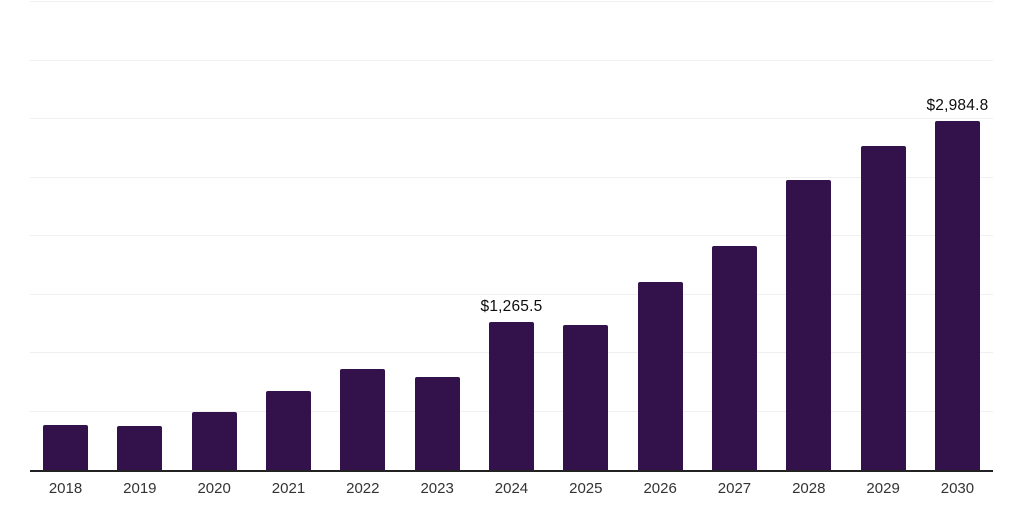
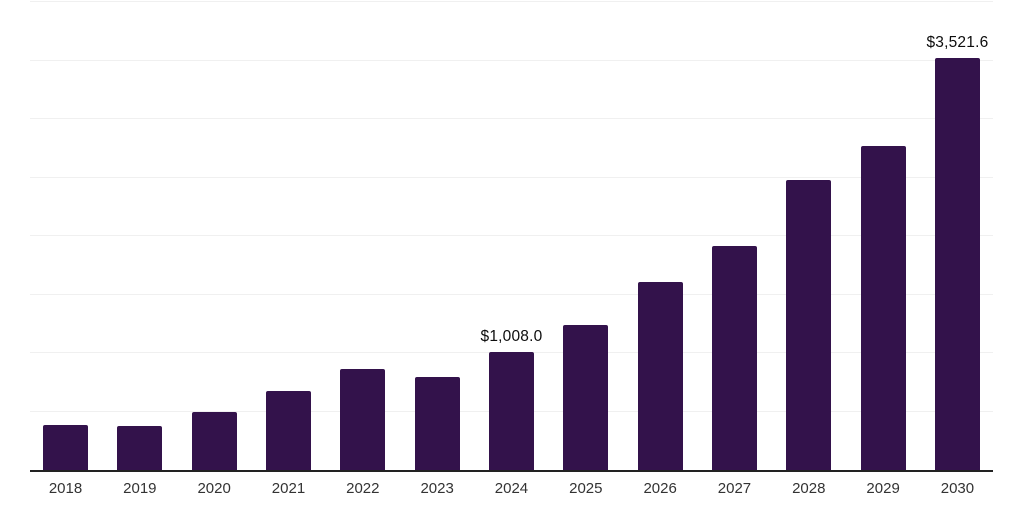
2024: $1,265.5 -> $1,008.0
2030: $2,984.8 -> $3,521.6
